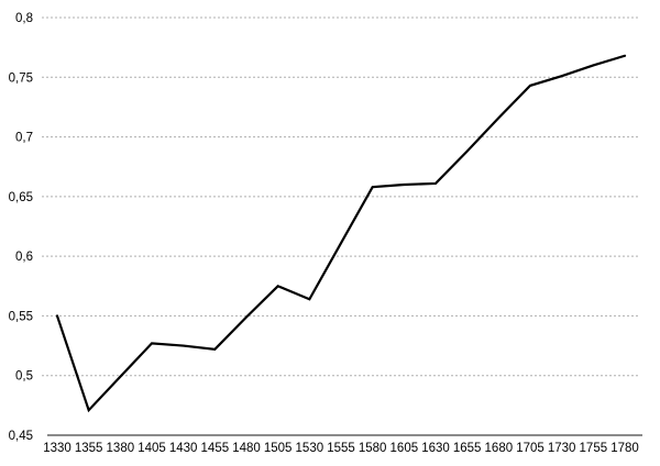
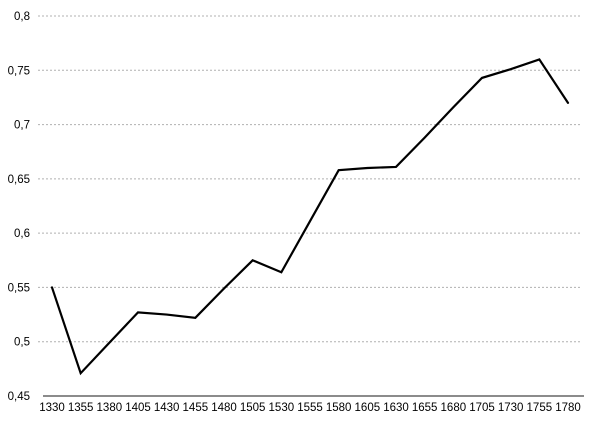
1780: 0,77 -> 0,72
